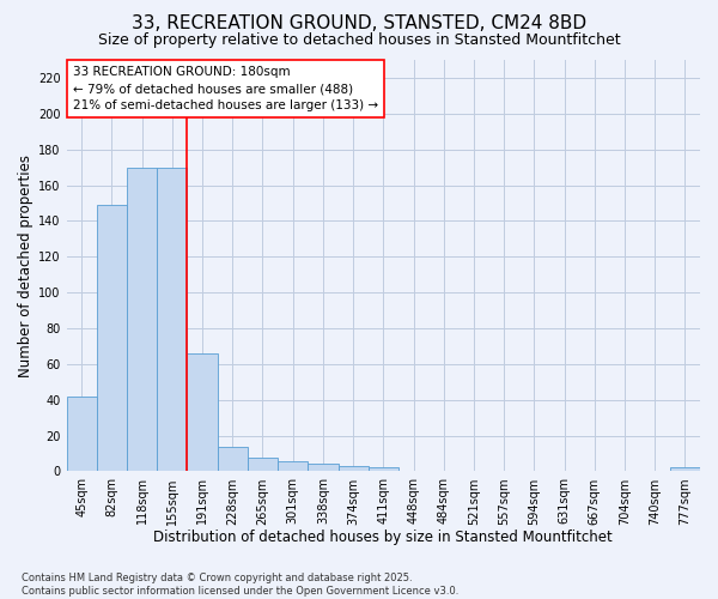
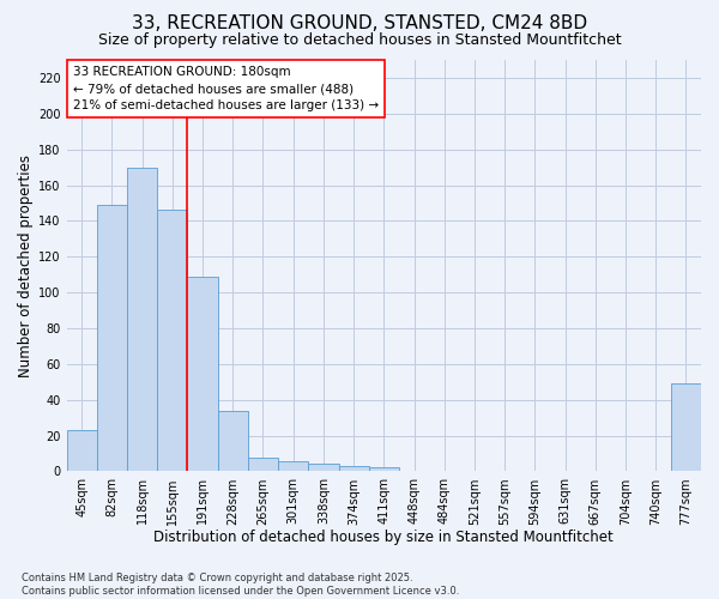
45sqm: 42 -> 23
155sqm: 170 -> 146
191sqm: 66 -> 109
228sqm: 14 -> 34
777sqm: 2 -> 49
